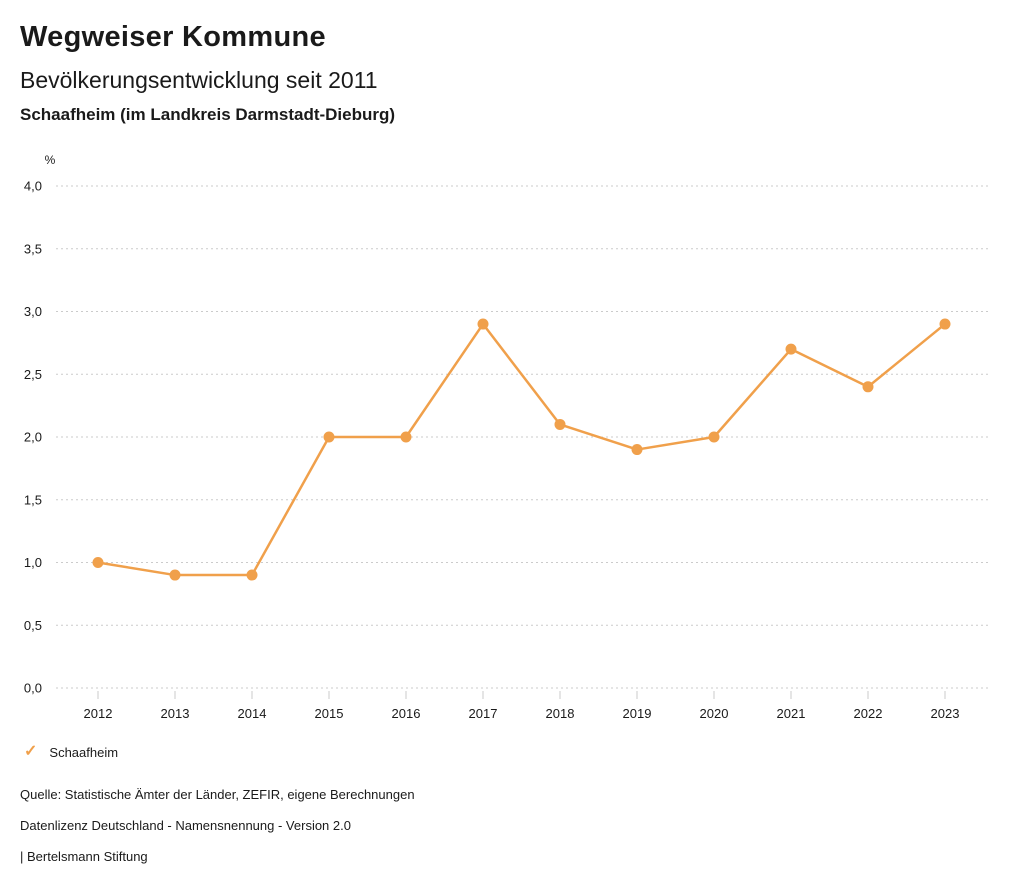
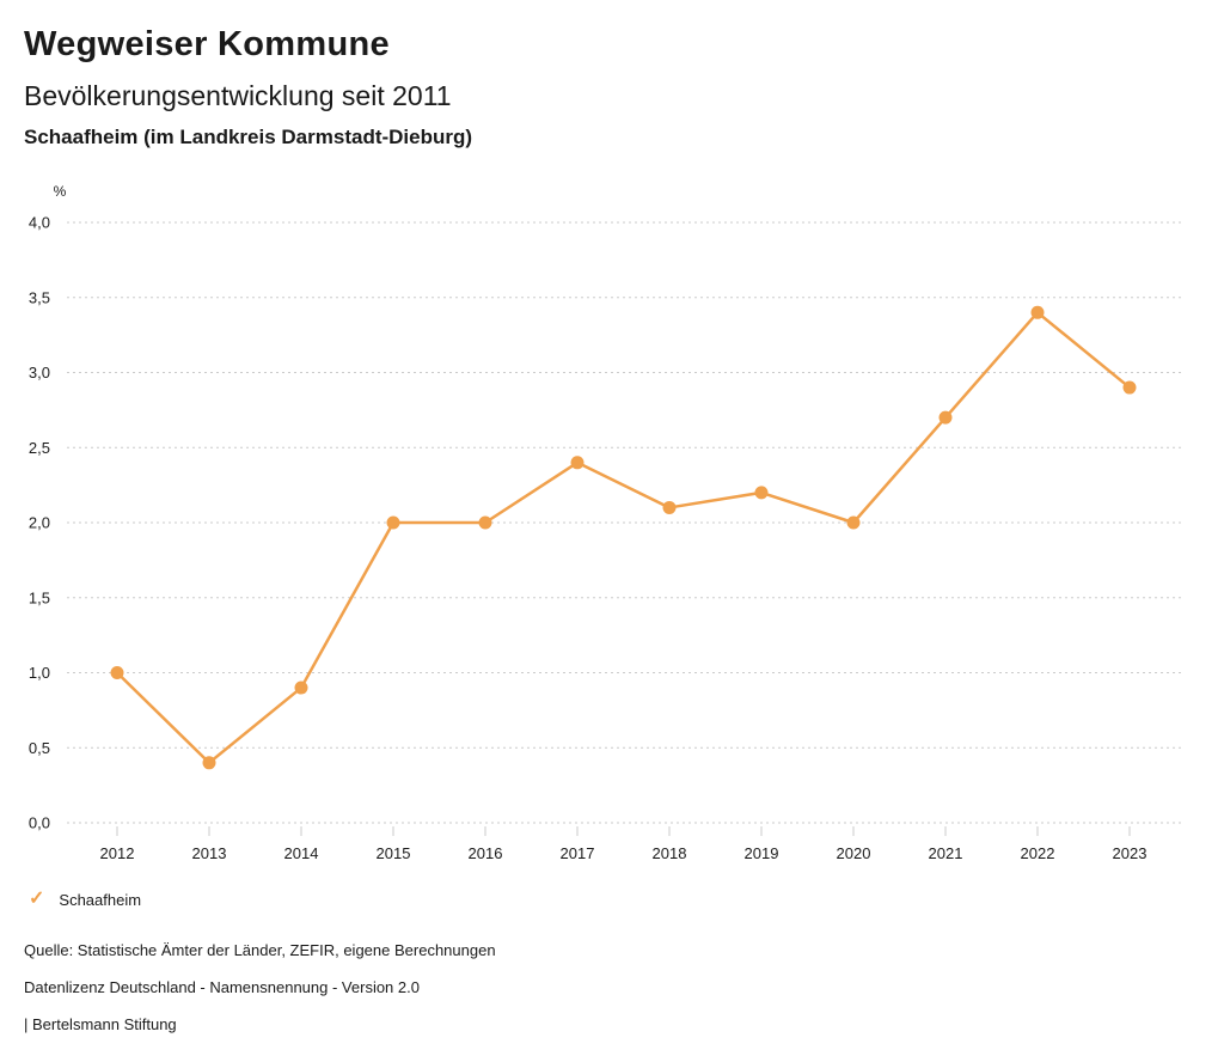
2013: 0,9 -> 0,4
2017: 2,9 -> 2,4
2019: 1,9 -> 2,2
2022: 2,4 -> 3,4
